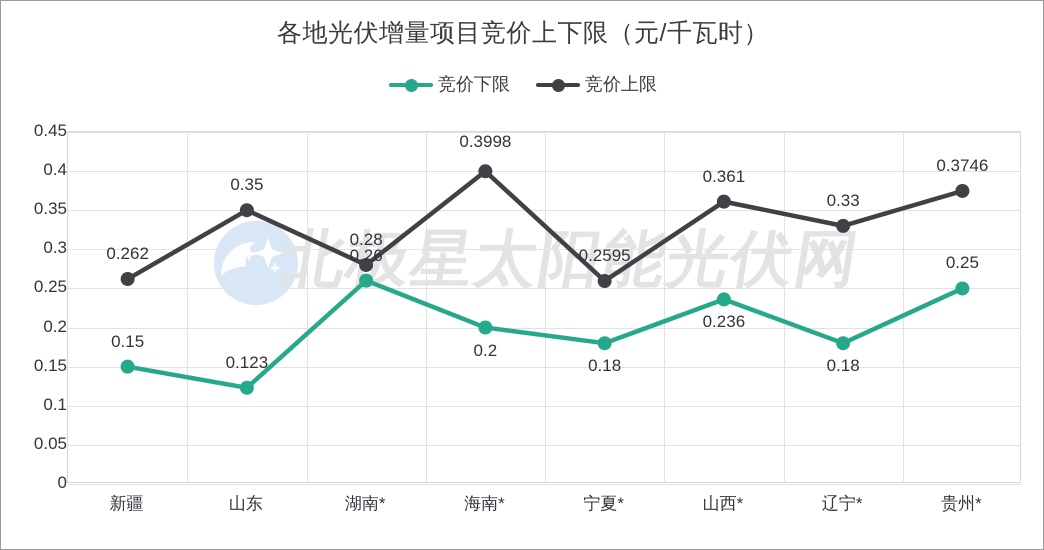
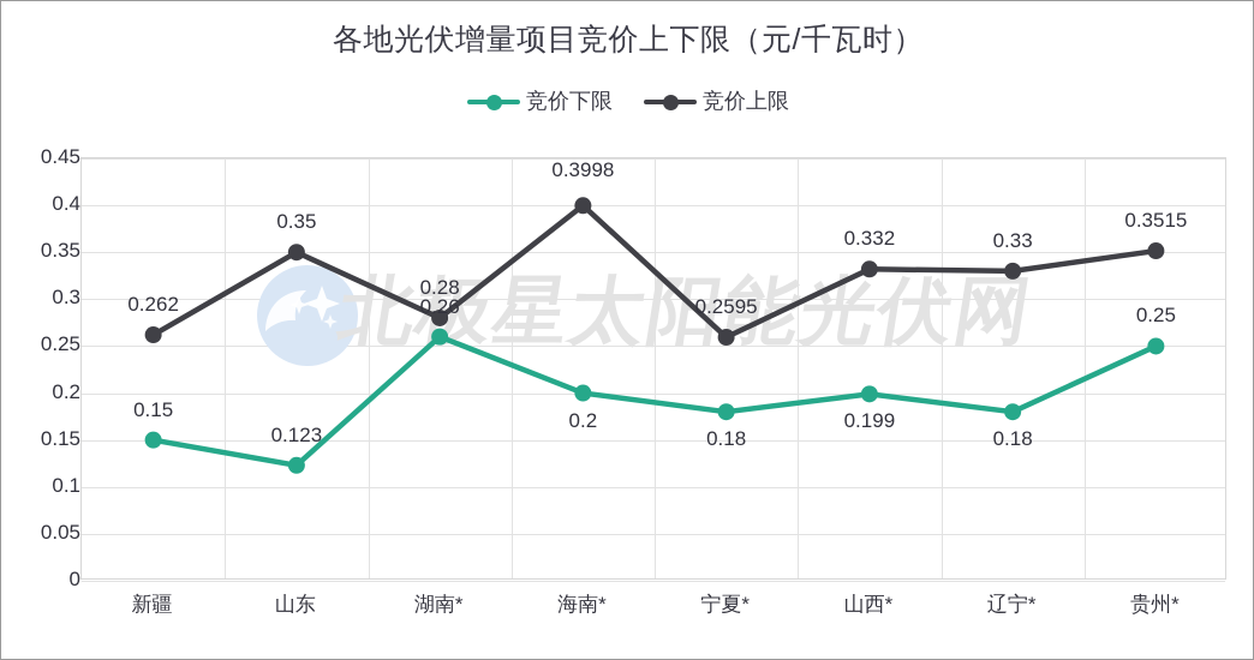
竞价下限/山西*: 0.236 -> 0.199
竞价上限/山西*: 0.361 -> 0.332
竞价上限/贵州*: 0.3746 -> 0.3515
